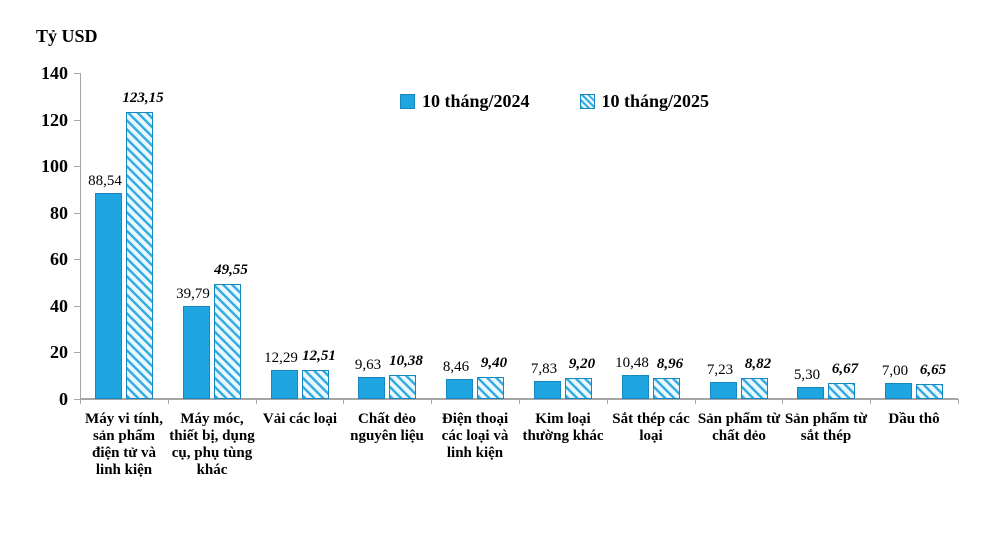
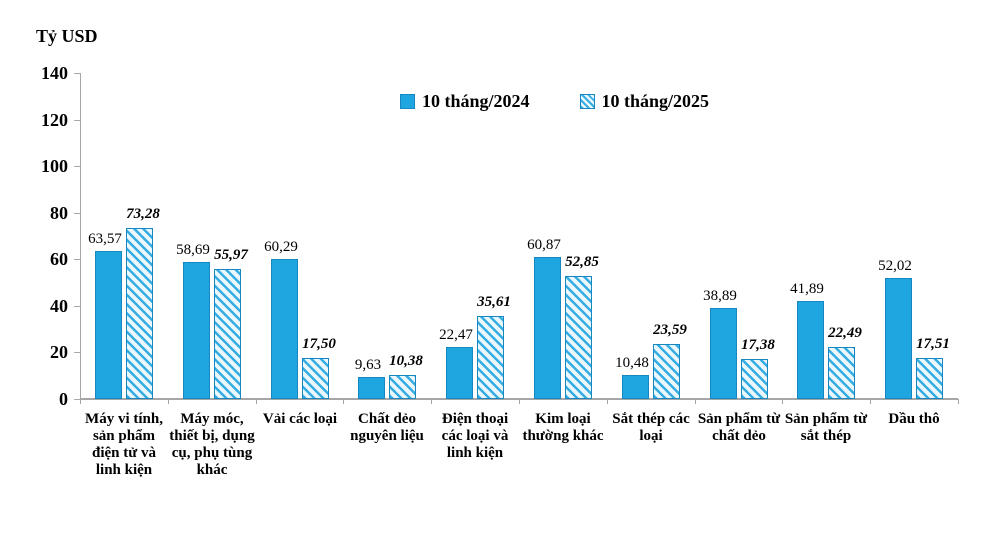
10 tháng/2024/Máy vi tính, sản phẩm điện tử và linh kiện: 88,54 -> 63,57
10 tháng/2025/Máy vi tính, sản phẩm điện tử và linh kiện: 123,15 -> 73,28
10 tháng/2024/Máy móc, thiết bị, dụng cụ, phụ tùng khác: 39,79 -> 58,69
10 tháng/2025/Máy móc, thiết bị, dụng cụ, phụ tùng khác: 49,55 -> 55,97
10 tháng/2024/Vải các loại: 12,29 -> 60,29
10 tháng/2025/Vải các loại: 12,51 -> 17,50
10 tháng/2024/Điện thoại các loại và linh kiện: 8,46 -> 22,47
10 tháng/2025/Điện thoại các loại và linh kiện: 9,40 -> 35,61
10 tháng/2024/Kim loại thường khác: 7,83 -> 60,87
10 tháng/2025/Kim loại thường khác: 9,20 -> 52,85
10 tháng/2025/Sắt thép các loại: 8,96 -> 23,59
10 tháng/2024/Sản phẩm từ chất dẻo: 7,23 -> 38,89
10 tháng/2025/Sản phẩm từ chất dẻo: 8,82 -> 17,38
10 tháng/2024/Sản phẩm từ sắt thép: 5,30 -> 41,89
10 tháng/2025/Sản phẩm từ sắt thép: 6,67 -> 22,49
10 tháng/2024/Dầu thô: 7,00 -> 52,02
10 tháng/2025/Dầu thô: 6,65 -> 17,51
